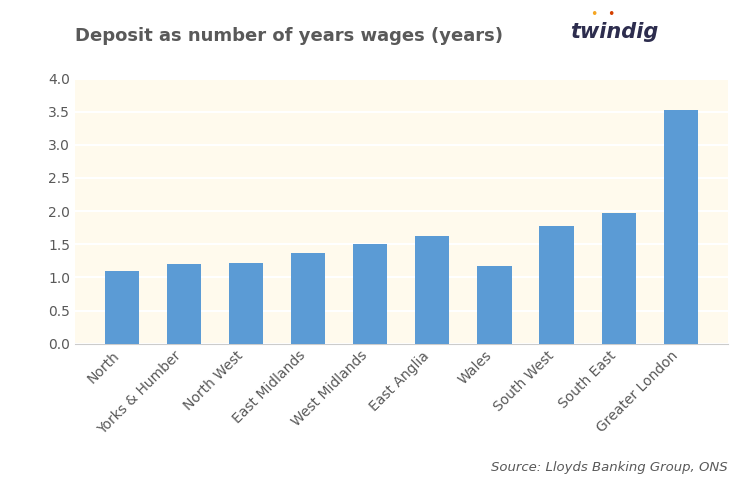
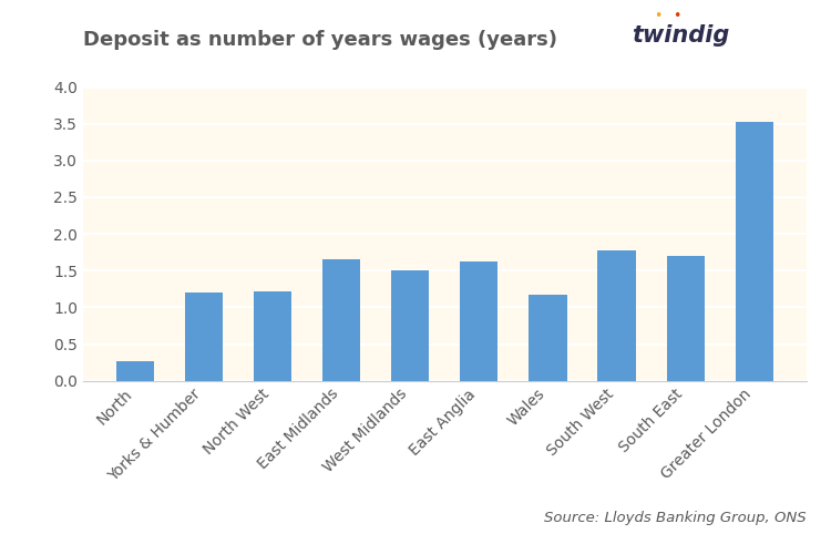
North: 1.10 -> 0.26
East Midlands: 1.37 -> 1.66
South East: 1.97 -> 1.70
